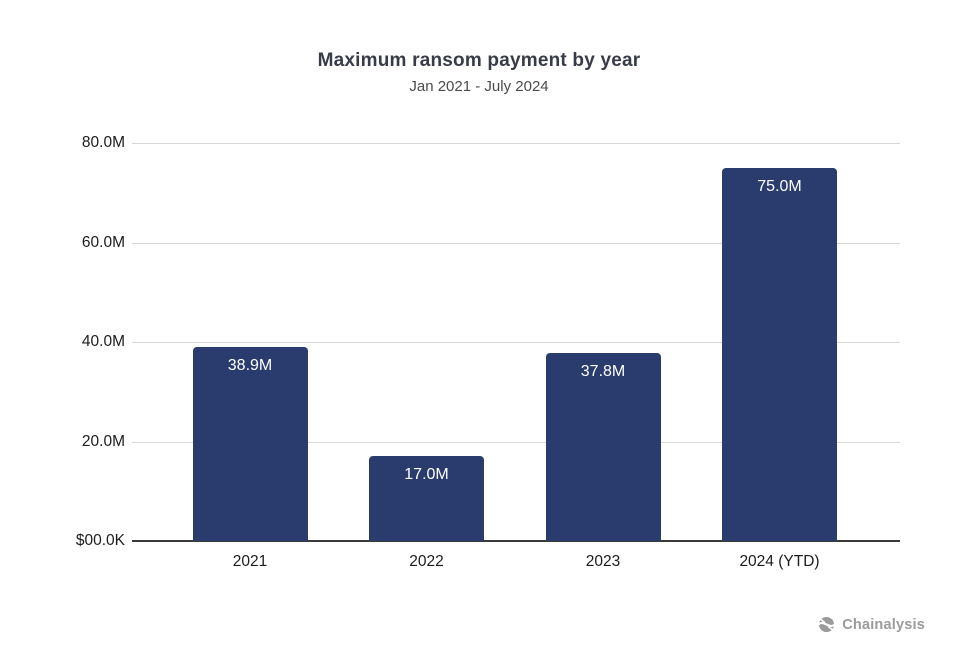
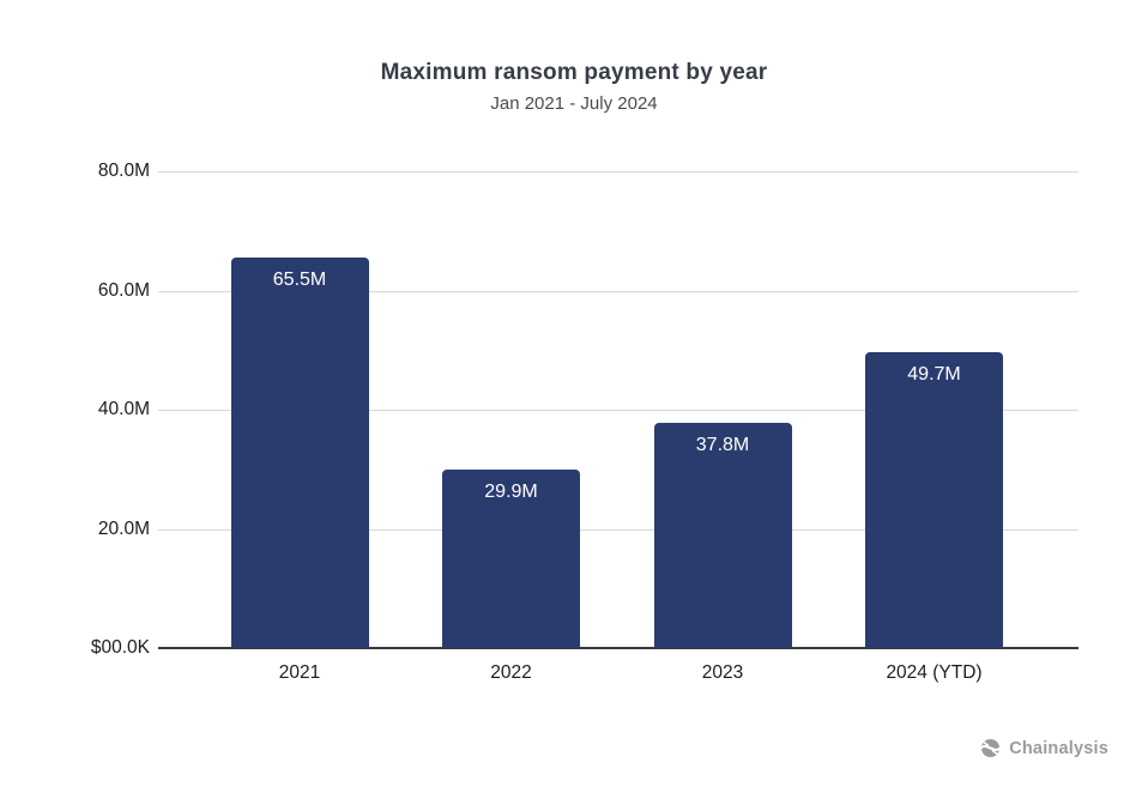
2021: 38.9M -> 65.5M
2022: 17.0M -> 29.9M
2024 (YTD): 75.0M -> 49.7M
